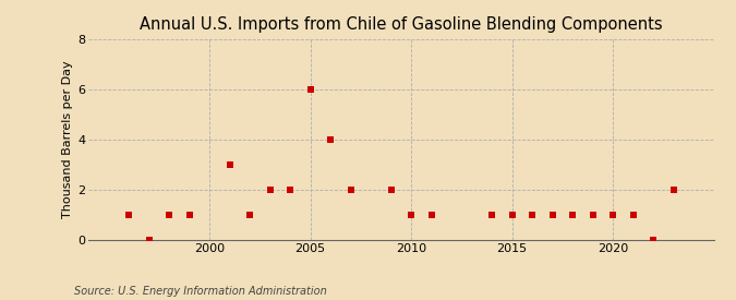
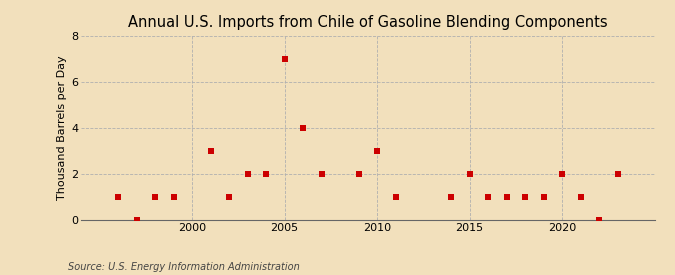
2005: 6 -> 7
2010: 1 -> 3
2015: 1 -> 2
2020: 1 -> 2
